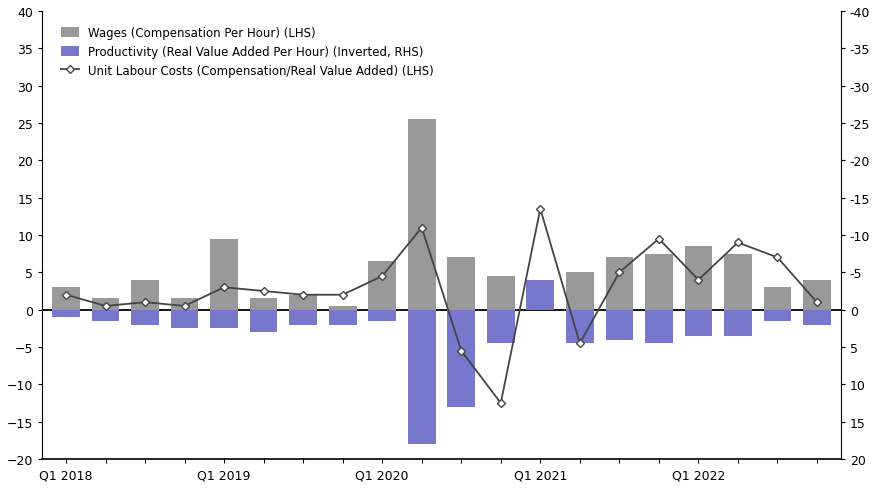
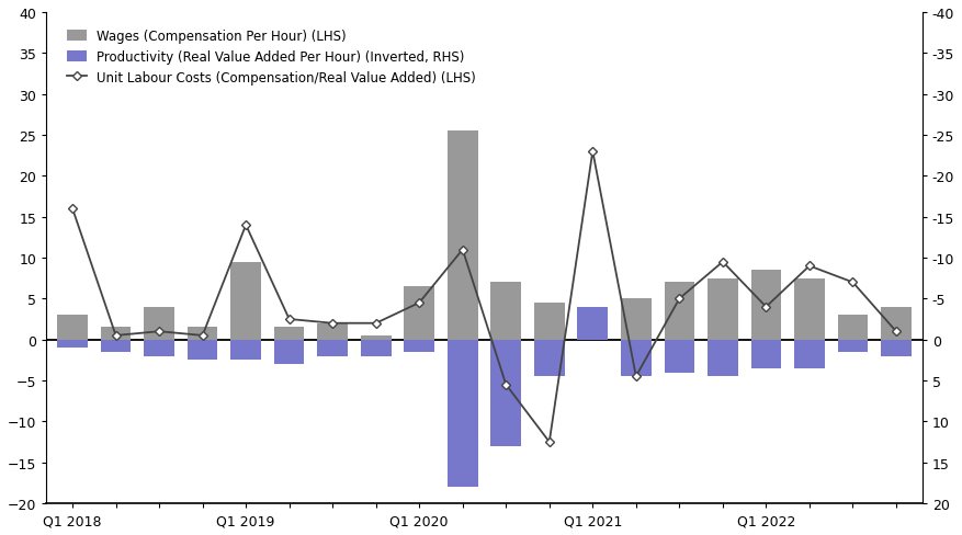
Unit Labour Costs (Compensation/Real Value Added) (LHS)/Q1 2018: 2.0 -> 16.0
Unit Labour Costs (Compensation/Real Value Added) (LHS)/Q1 2019: 3.0 -> 14.0
Unit Labour Costs (Compensation/Real Value Added) (LHS)/Q1 2021: 13.5 -> 23.0
